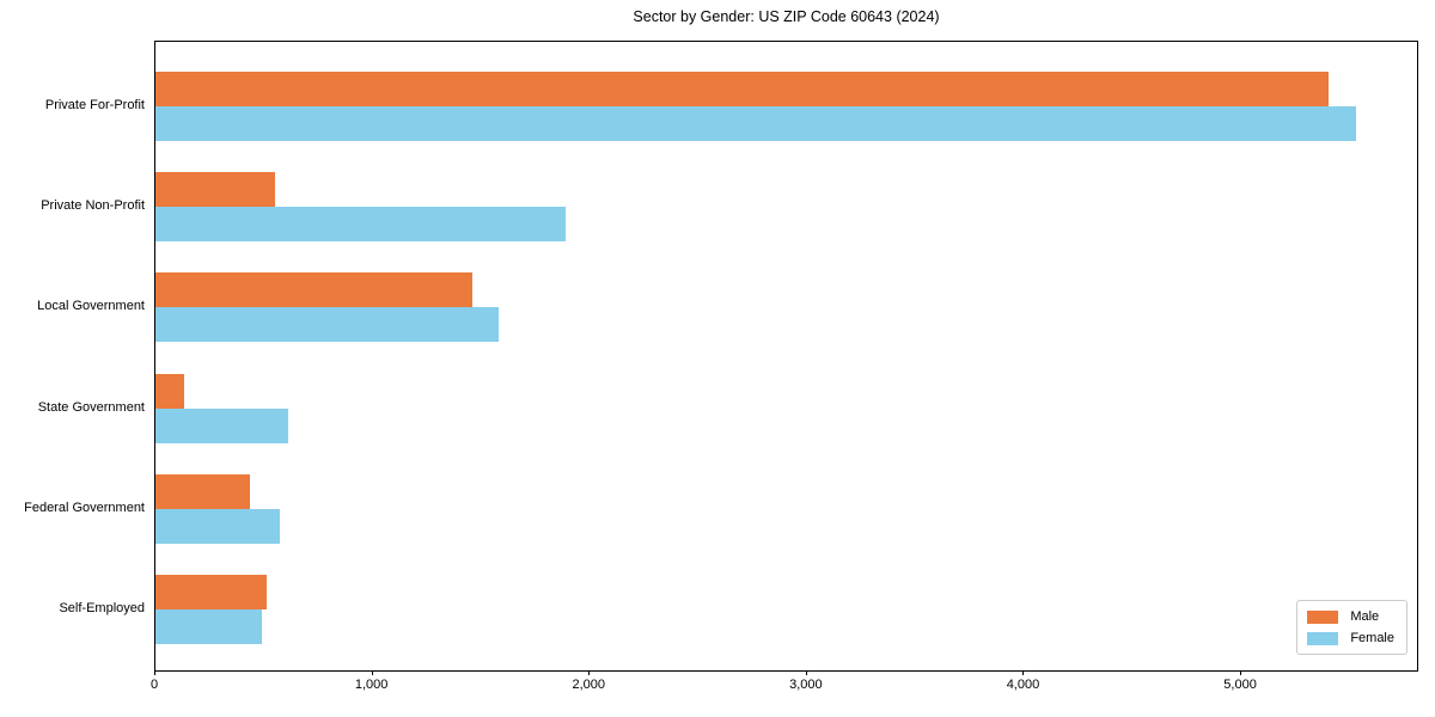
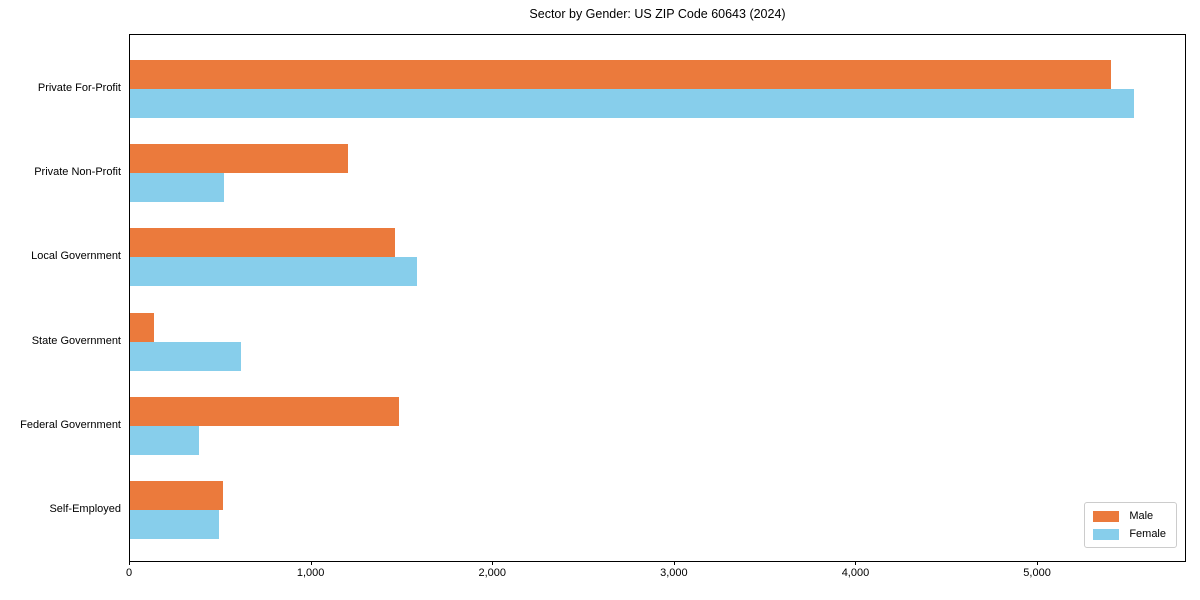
Male/Private Non-Profit: 550 -> 1200
Female/Private Non-Profit: 1890 -> 520
Male/Federal Government: 440 -> 1480
Female/Federal Government: 570 -> 380
